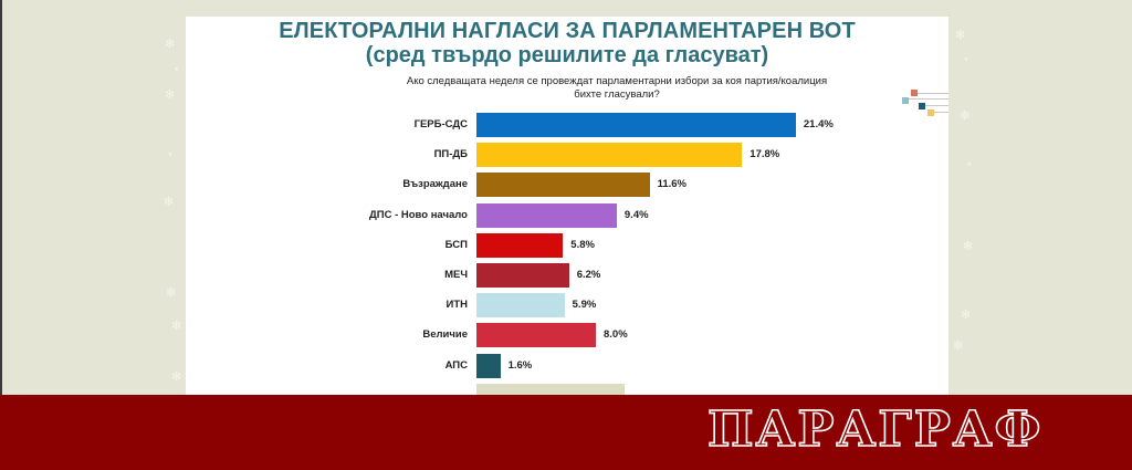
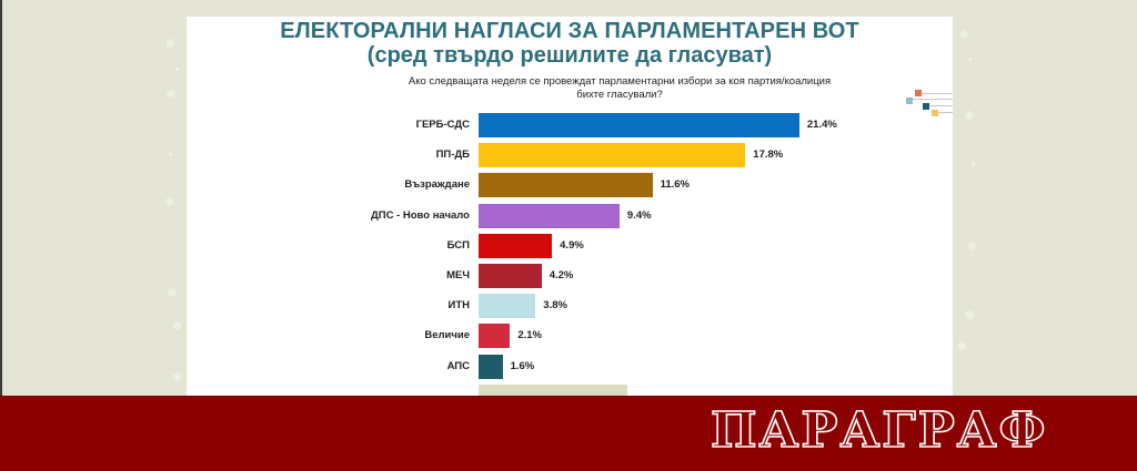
БСП: 5.8% -> 4.9%
МЕЧ: 6.2% -> 4.2%
ИТН: 5.9% -> 3.8%
Величие: 8.0% -> 2.1%
